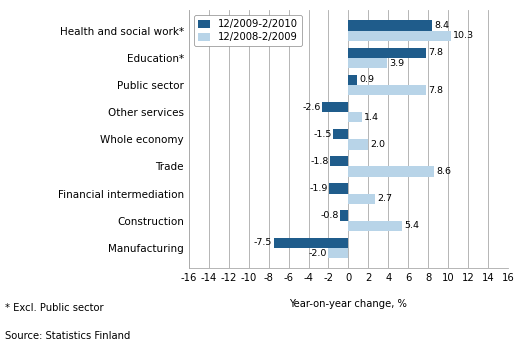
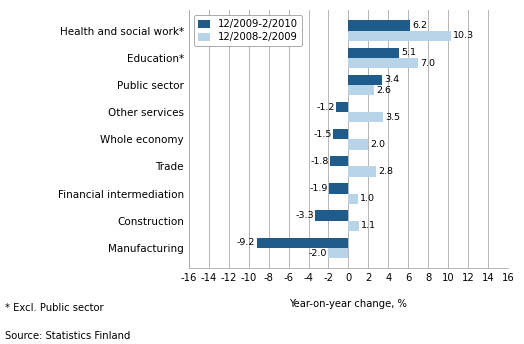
12/2009-2/2010/Health and social work*: 8.4 -> 6.2
12/2009-2/2010/Education*: 7.8 -> 5.1
12/2008-2/2009/Education*: 3.9 -> 7.0
12/2009-2/2010/Public sector: 0.9 -> 3.4
12/2008-2/2009/Public sector: 7.8 -> 2.6
12/2009-2/2010/Other services: -2.6 -> -1.2
12/2008-2/2009/Other services: 1.4 -> 3.5
12/2008-2/2009/Trade: 8.6 -> 2.8
12/2008-2/2009/Financial intermediation: 2.7 -> 1.0
12/2009-2/2010/Construction: -0.8 -> -3.3
12/2008-2/2009/Construction: 5.4 -> 1.1
12/2009-2/2010/Manufacturing: -7.5 -> -9.2
